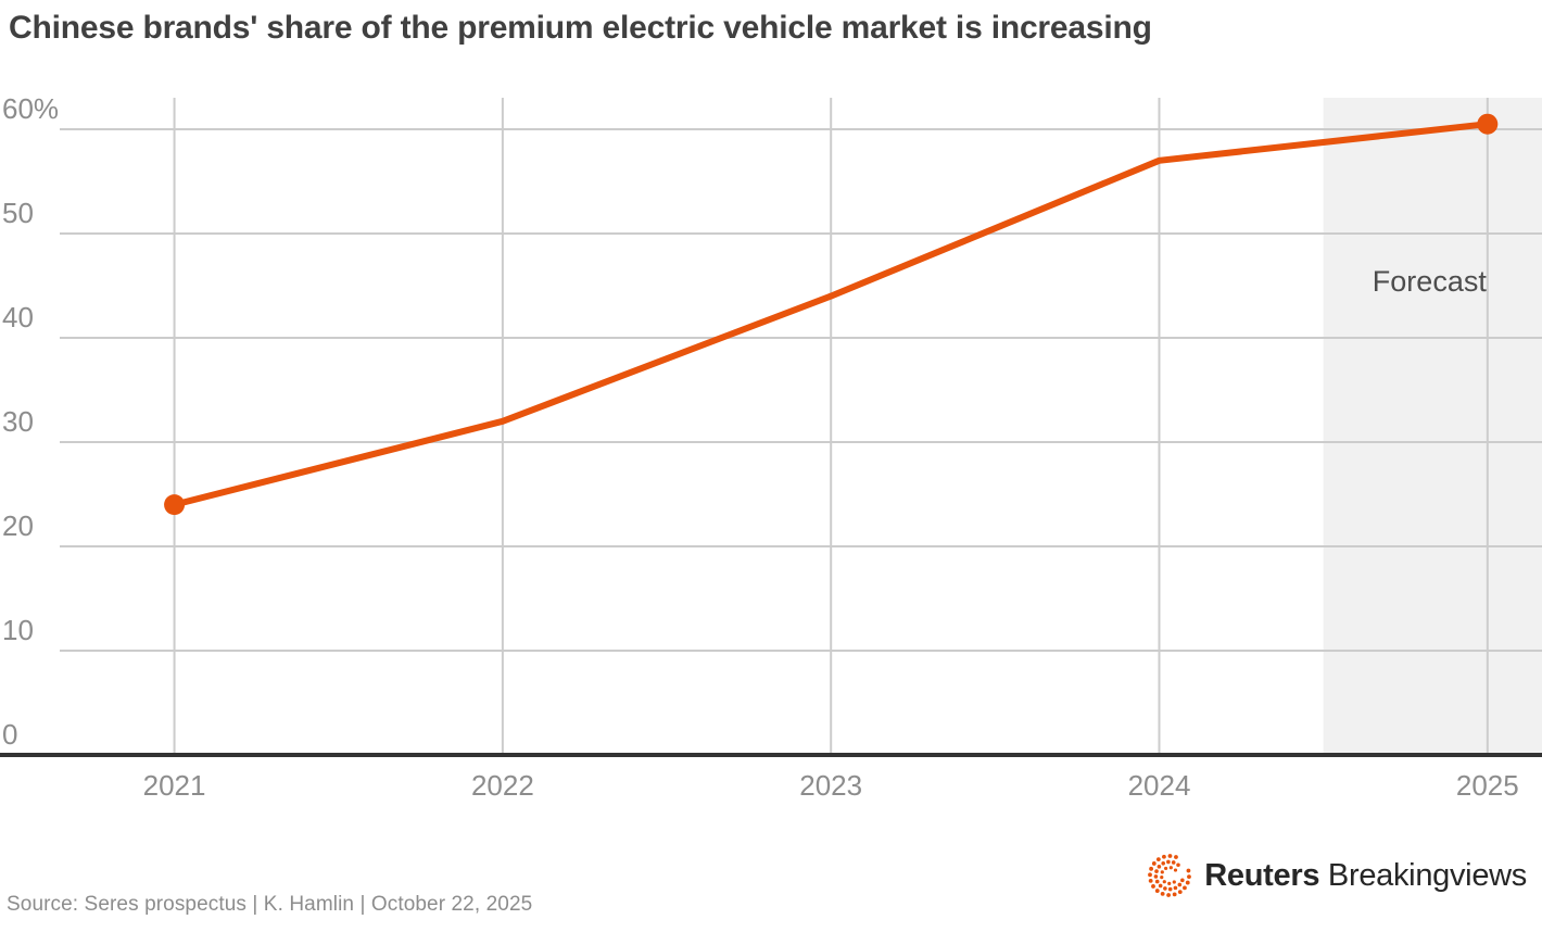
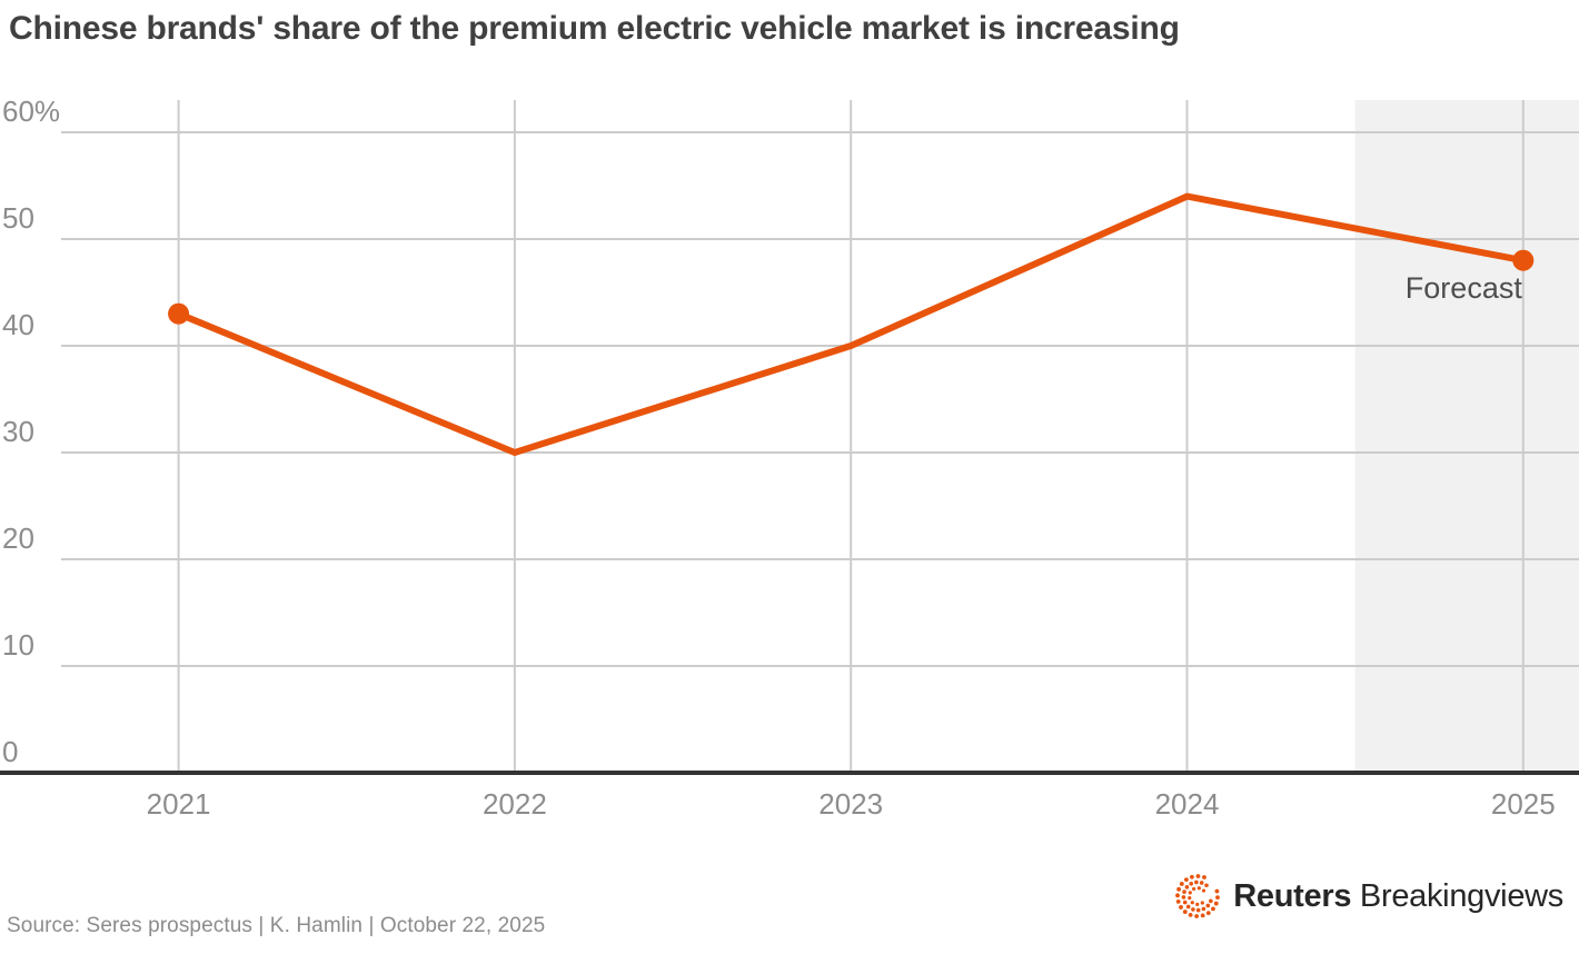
2021: 24% -> 43%
2022: 32% -> 30%
2023: 44% -> 40%
2024: 57% -> 54%
2025: 60% -> 48%
